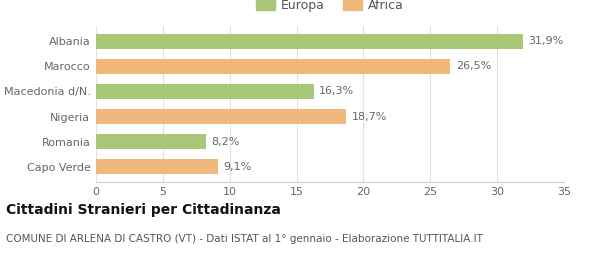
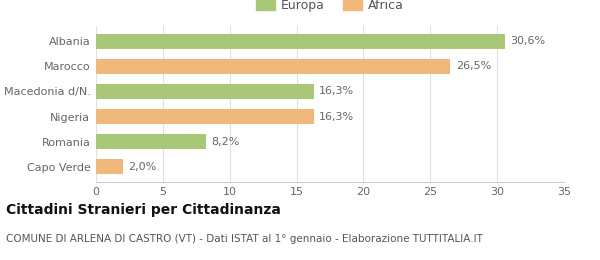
Albania: 31,9% -> 30,6%
Nigeria: 18,7% -> 16,3%
Capo Verde: 9,1% -> 2,0%
